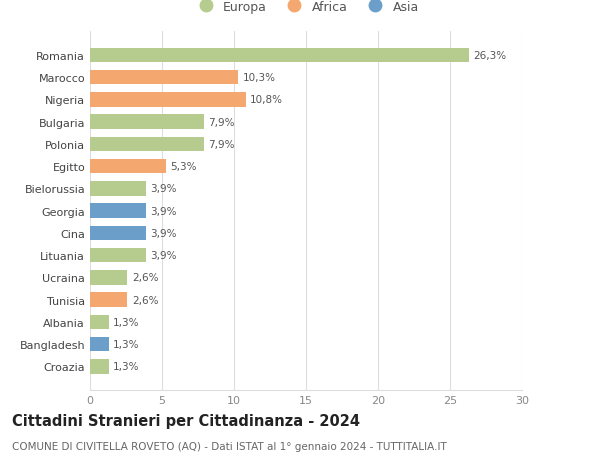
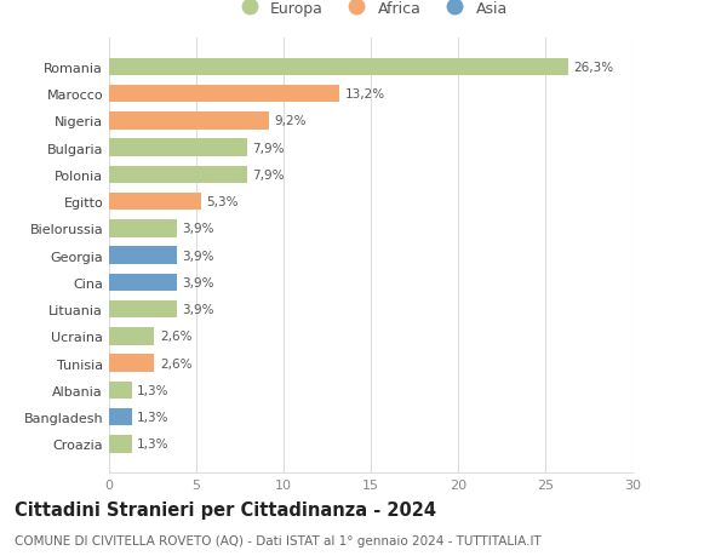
Marocco: 10,3% -> 13,2%
Nigeria: 10,8% -> 9,2%
